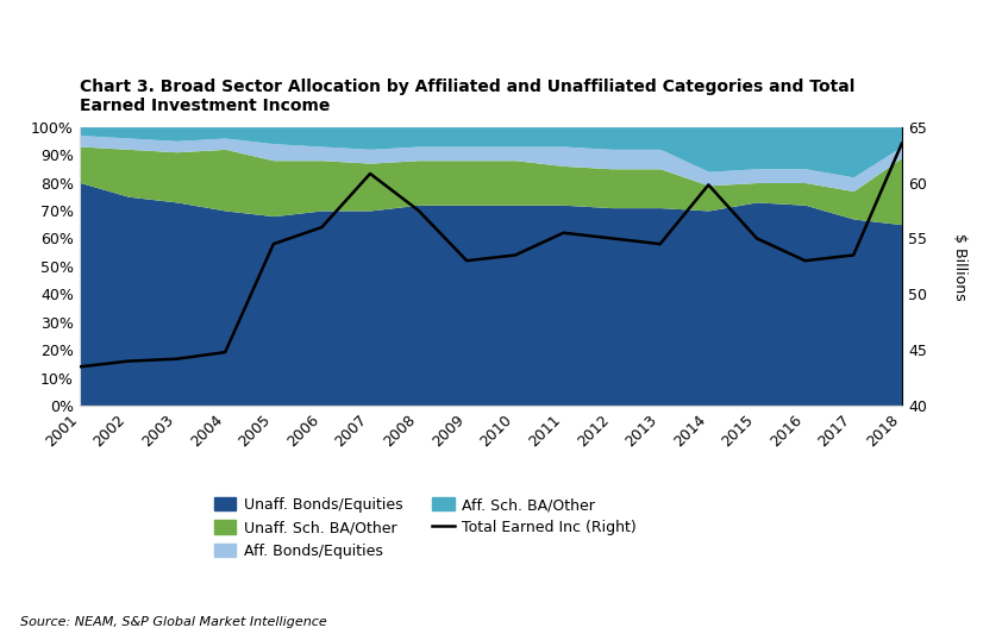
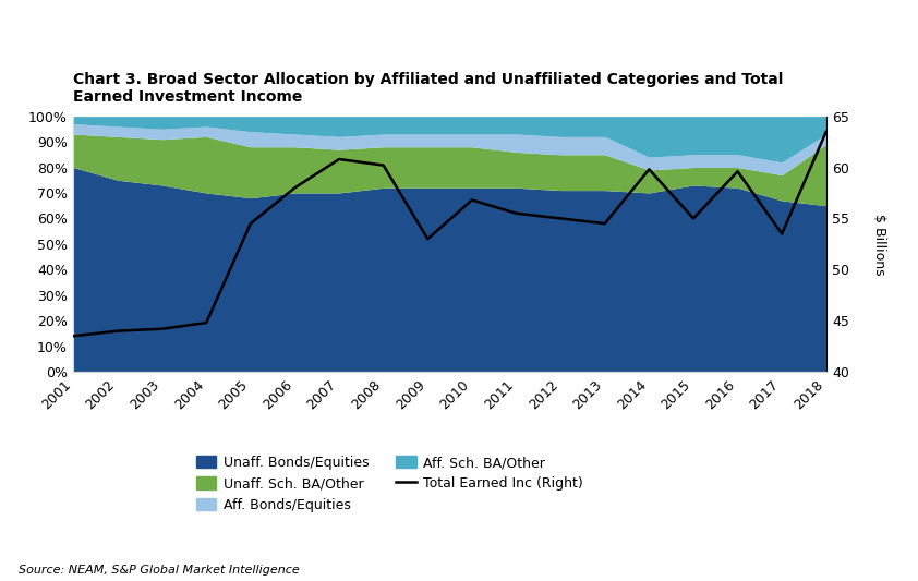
Total Earned Inc (Right)/2006: 56.0 -> 58.0
Total Earned Inc (Right)/2008: 57.5 -> 60.2
Total Earned Inc (Right)/2010: 53.5 -> 56.8
Total Earned Inc (Right)/2016: 53.0 -> 59.6
